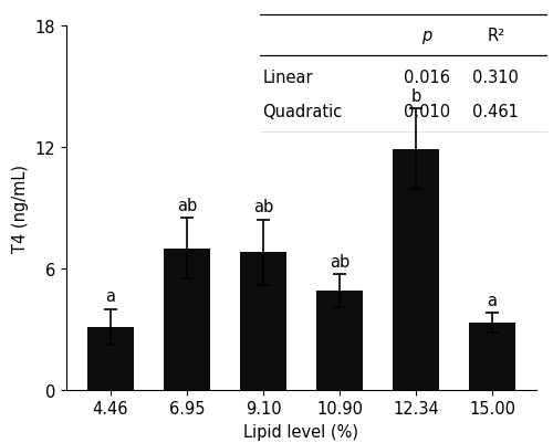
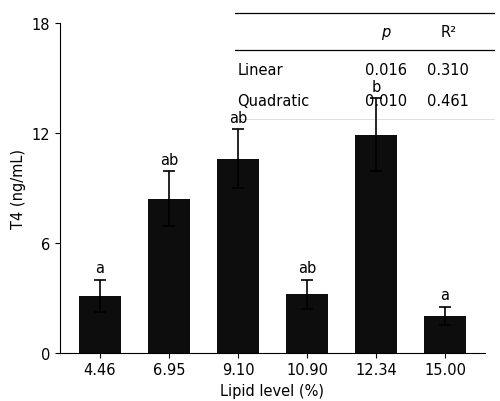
6.95: 7.0 -> 8.4
9.10: 6.8 -> 10.6
10.90: 4.9 -> 3.2
15.00: 3.3 -> 2.0
